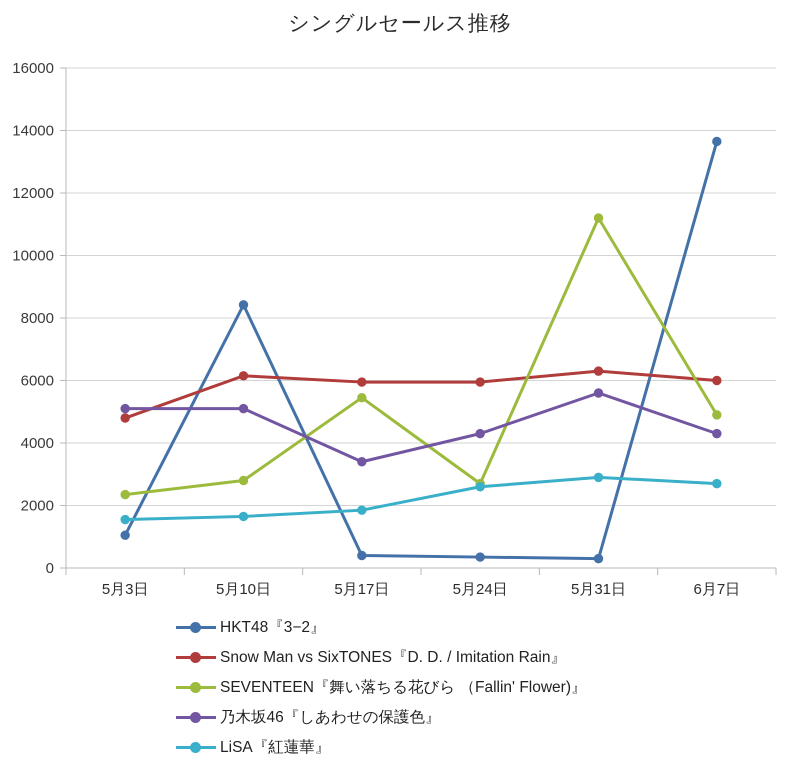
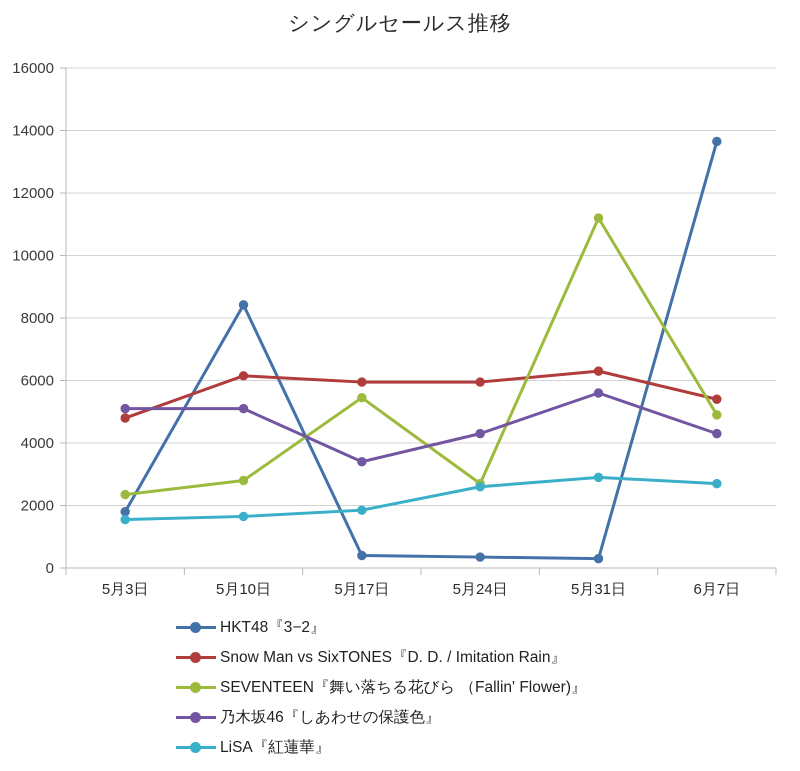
HKT48『3−2』/5月3日: 1000 -> 1800
Snow Man vs SixTONES『D. D. / Imitation Rain』/6月7日: 6000 -> 5400
